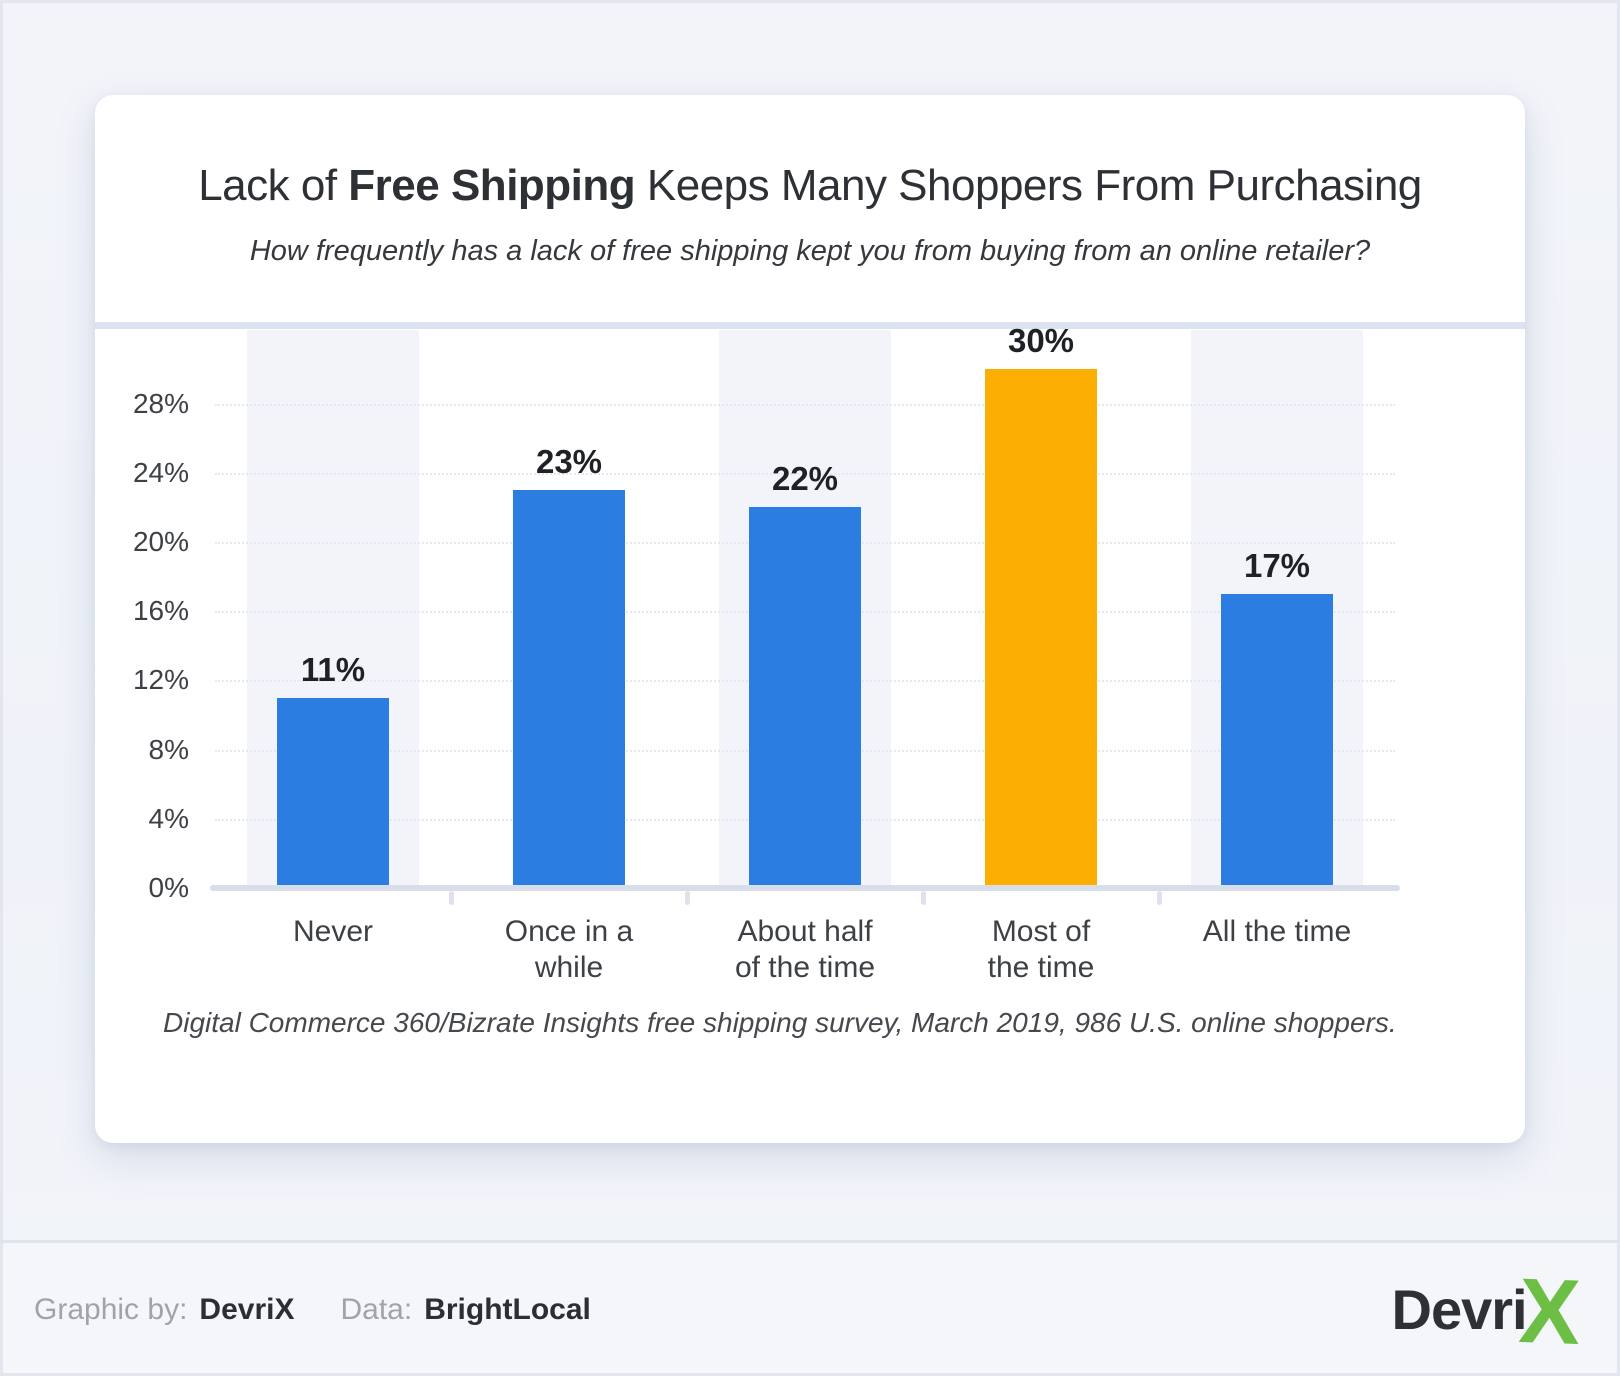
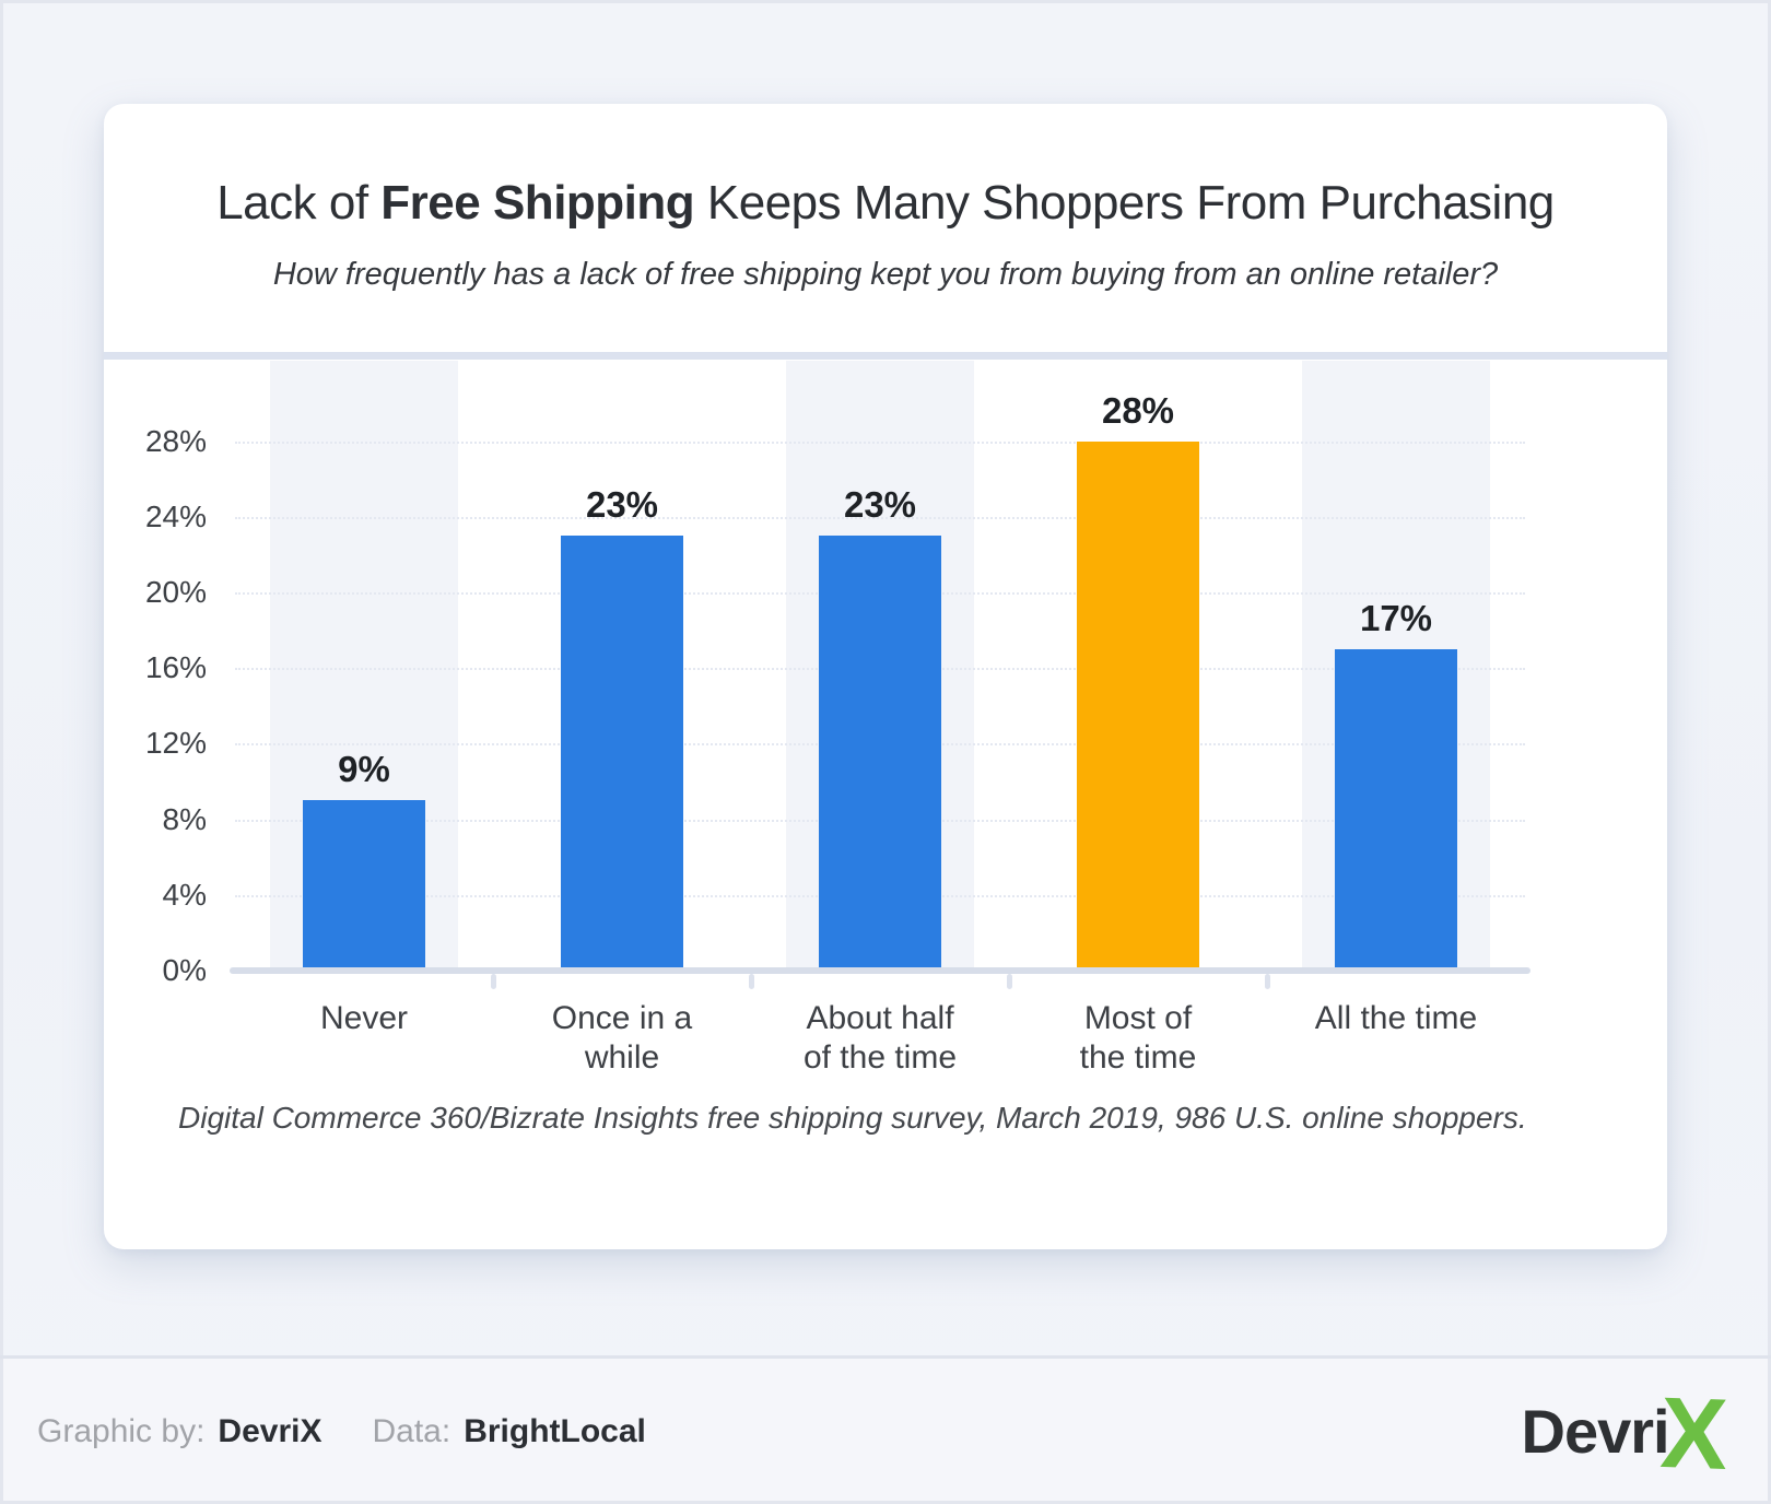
Never: 11% -> 9%
About half of the time: 22% -> 23%
Most of the time: 30% -> 28%
